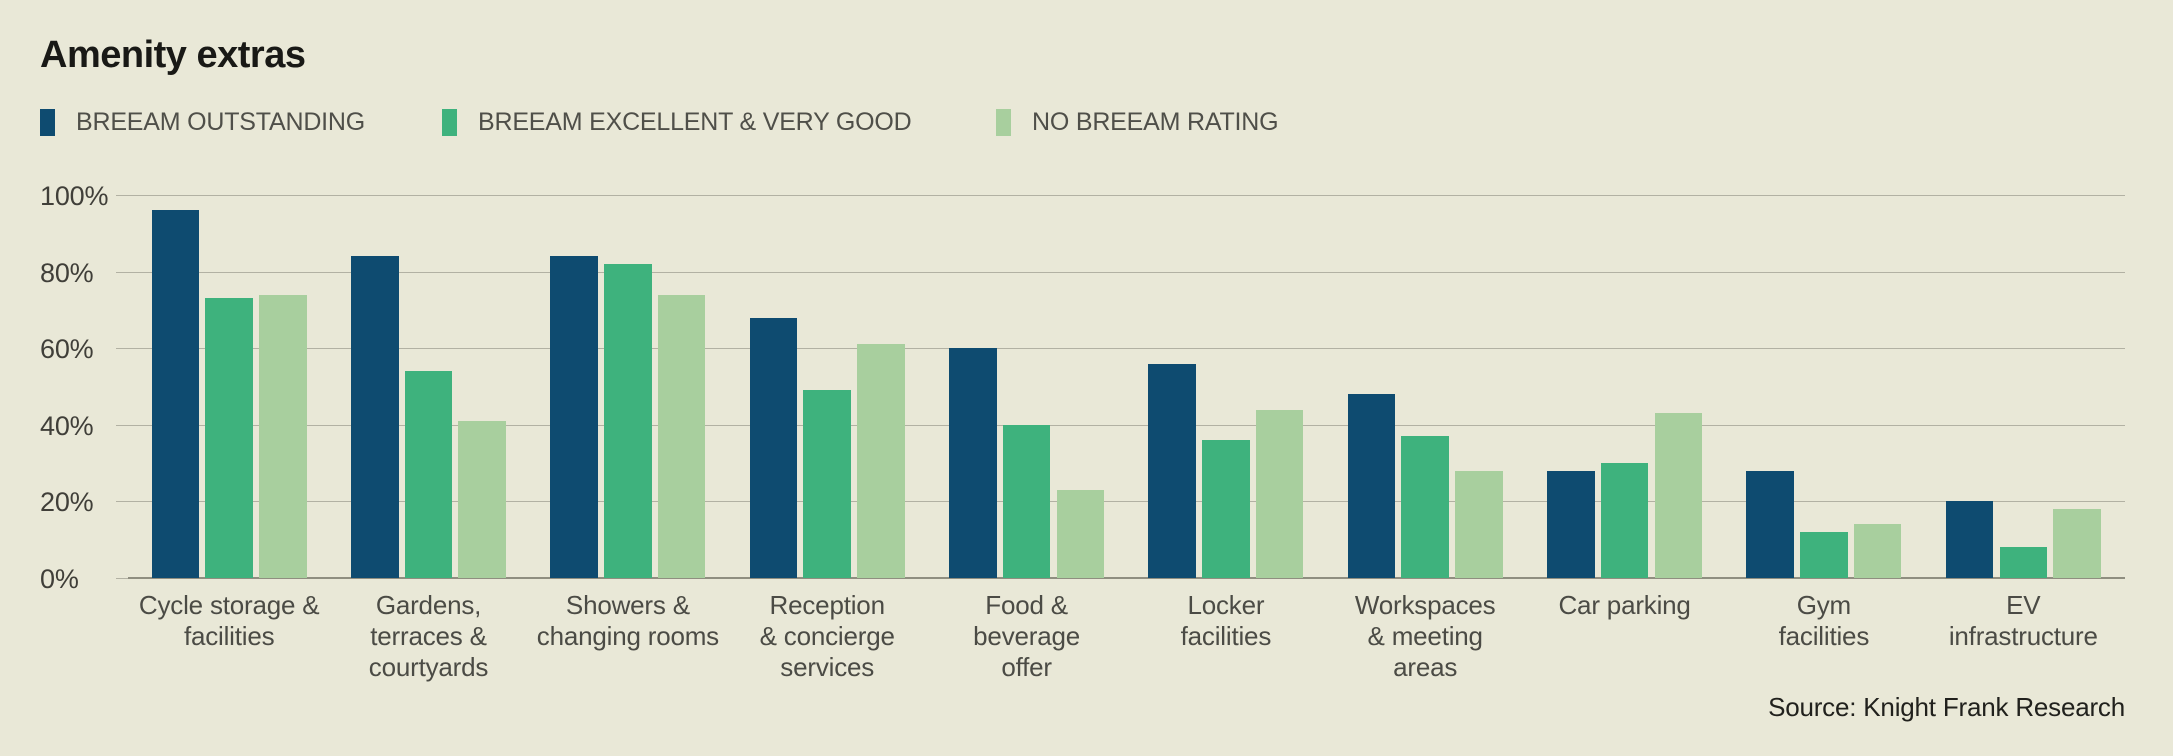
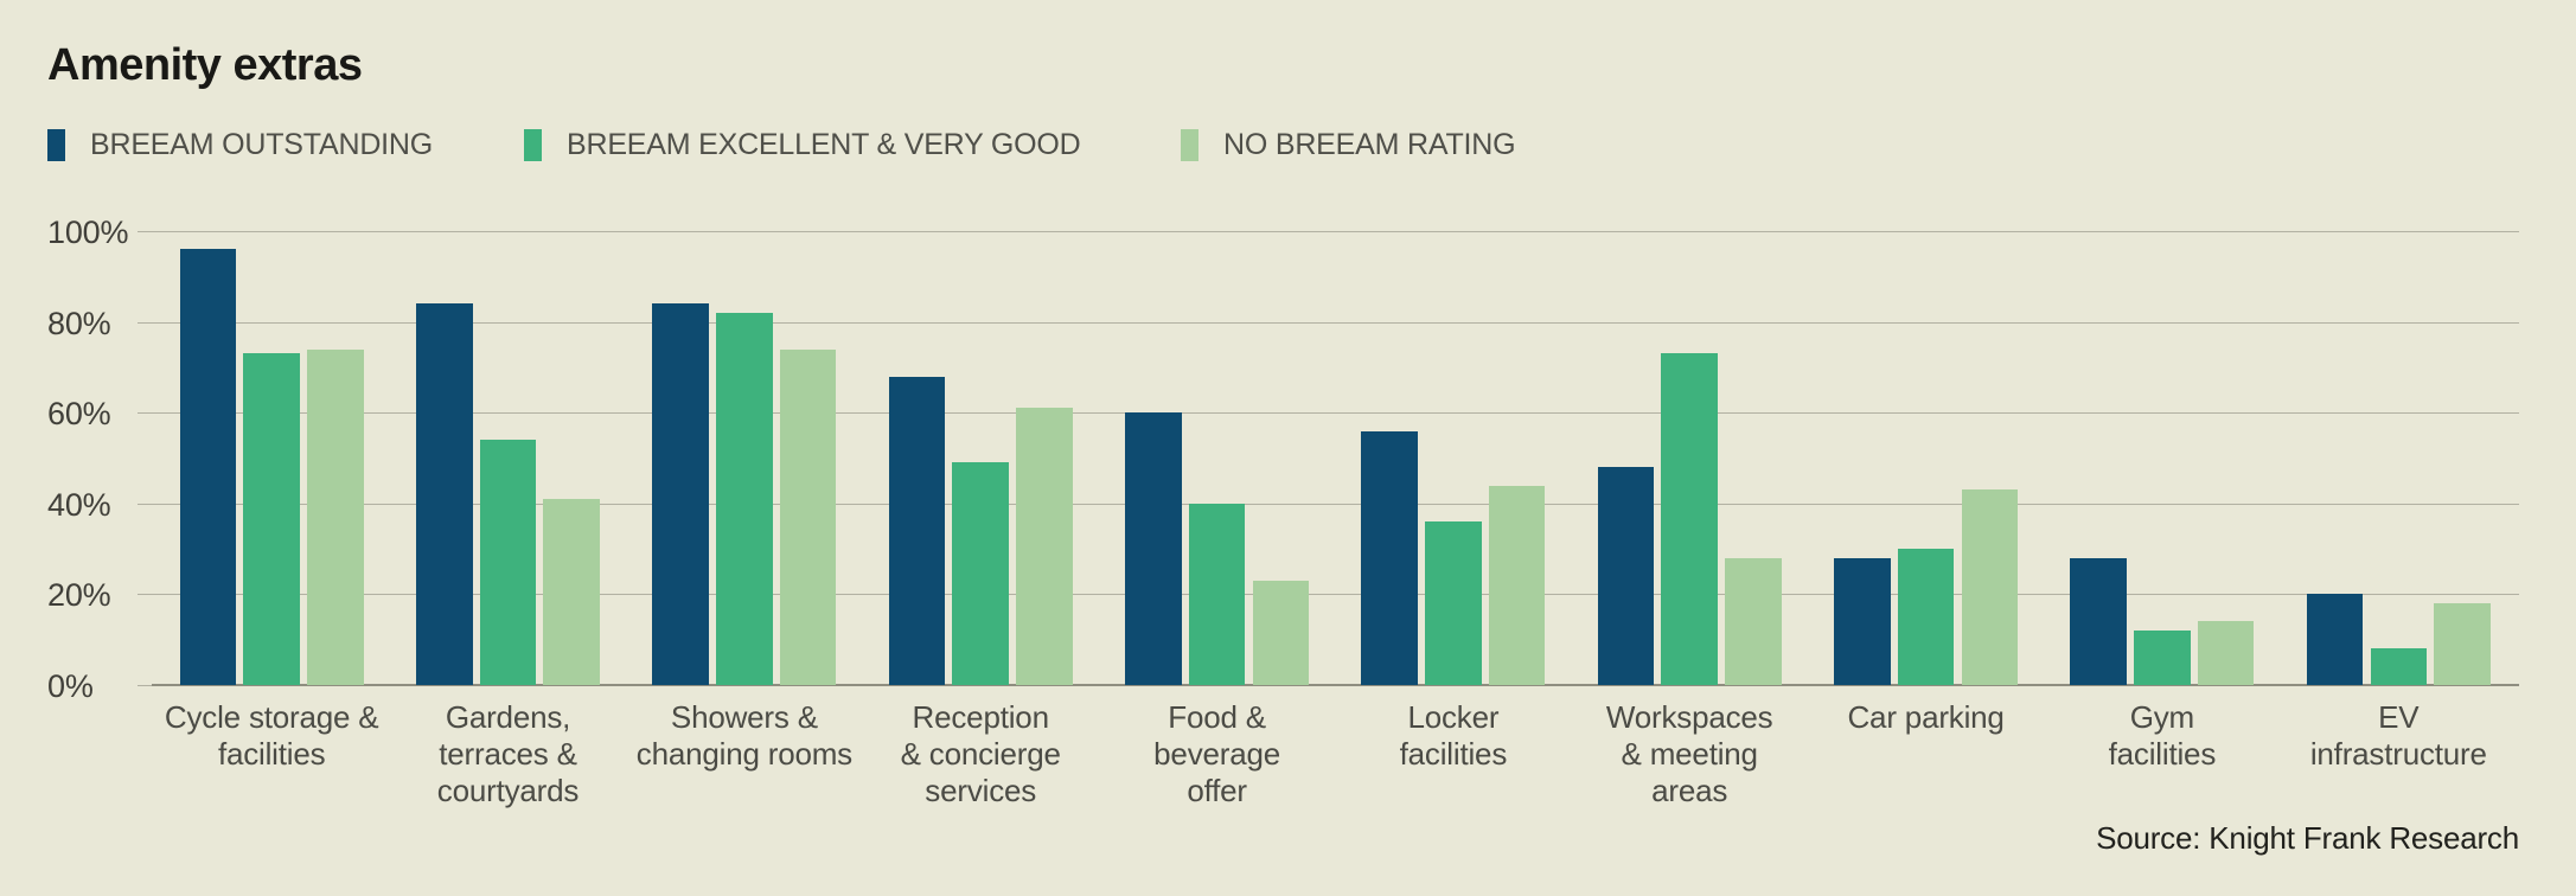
BREEAM EXCELLENT & VERY GOOD/Workspaces & meeting areas: 37% -> 73%
